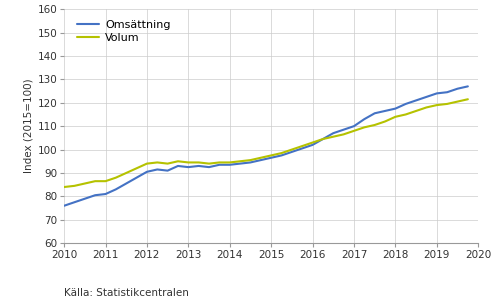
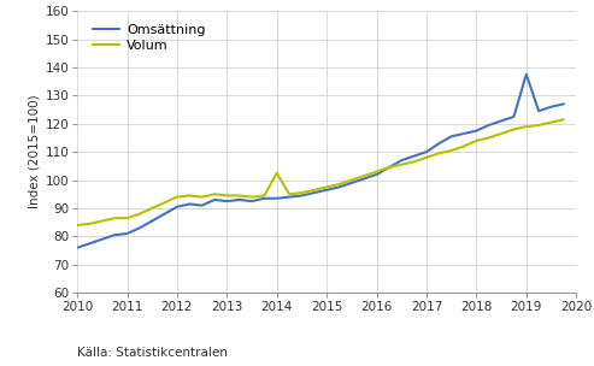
Volum/2014: 94.5 -> 102.5
Omsättning/2019: 124.0 -> 137.5
